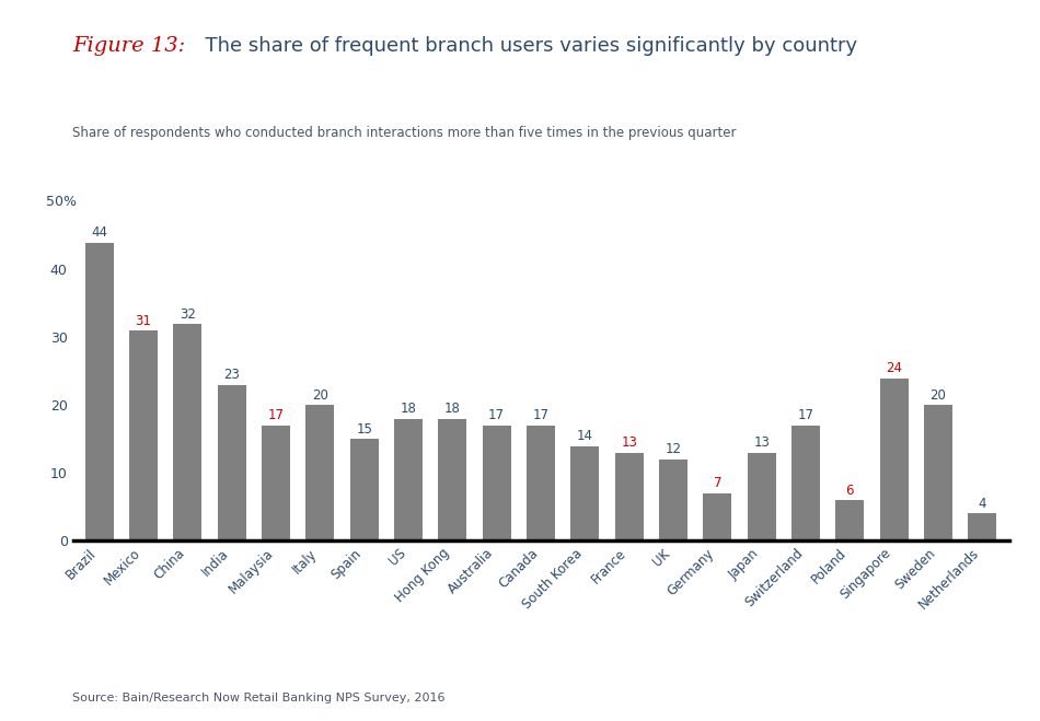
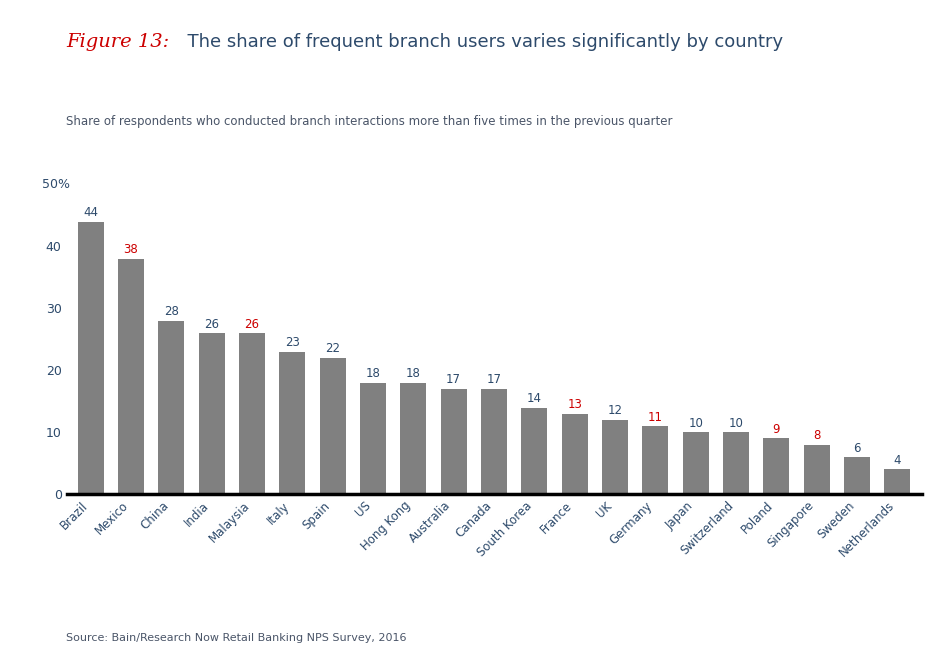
Mexico: 31 -> 38
China: 32 -> 28
India: 23 -> 26
Malaysia: 17 -> 26
Italy: 20 -> 23
Spain: 15 -> 22
Germany: 7 -> 11
Japan: 13 -> 10
Switzerland: 17 -> 10
Poland: 6 -> 9
Singapore: 24 -> 8
Sweden: 20 -> 6
